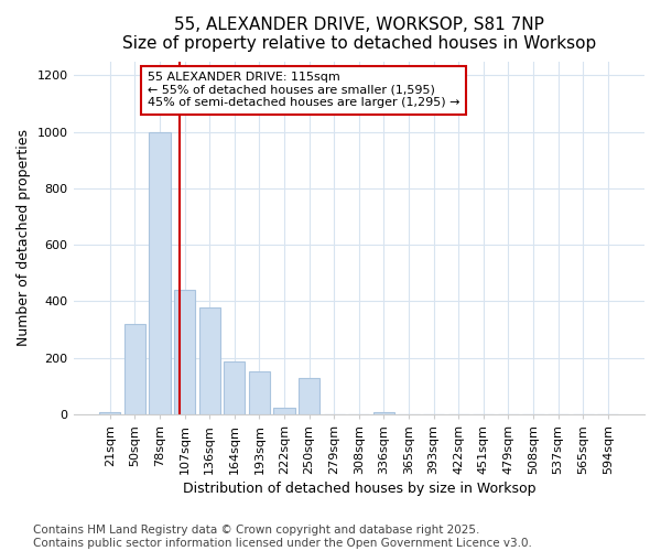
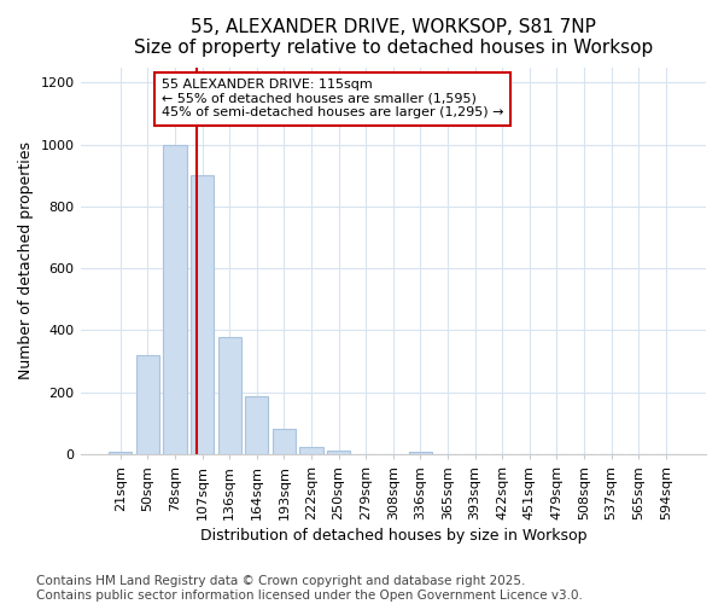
107sqm: 440 -> 900
193sqm: 150 -> 80
250sqm: 130 -> 10
